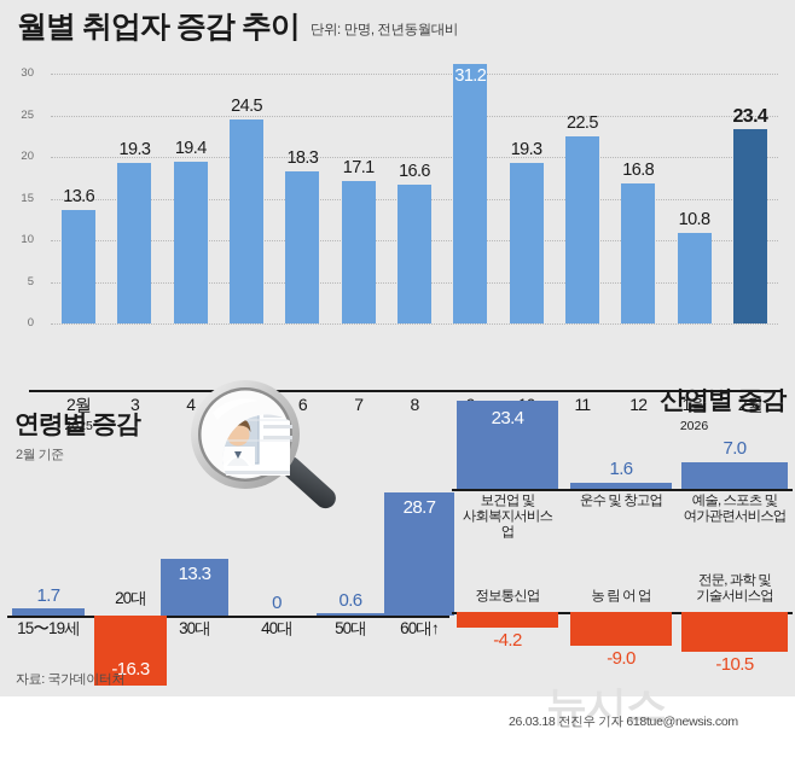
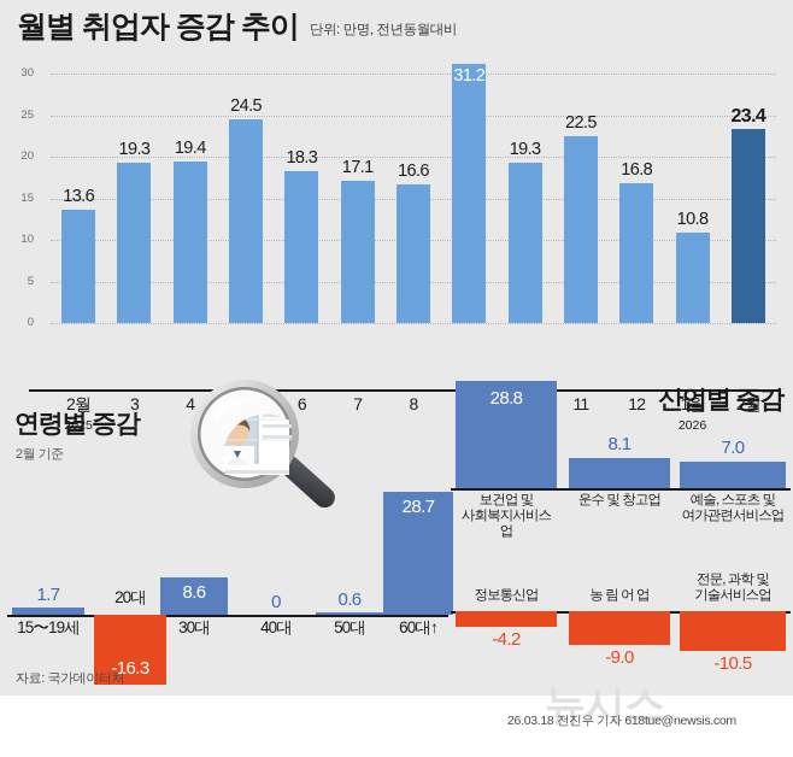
연령별 증감/30대: 13.3 -> 8.6
산업별 증감/보건업 및 사회복지서비스업: 23.4 -> 28.8
산업별 증감/운수 및 창고업: 1.6 -> 8.1
